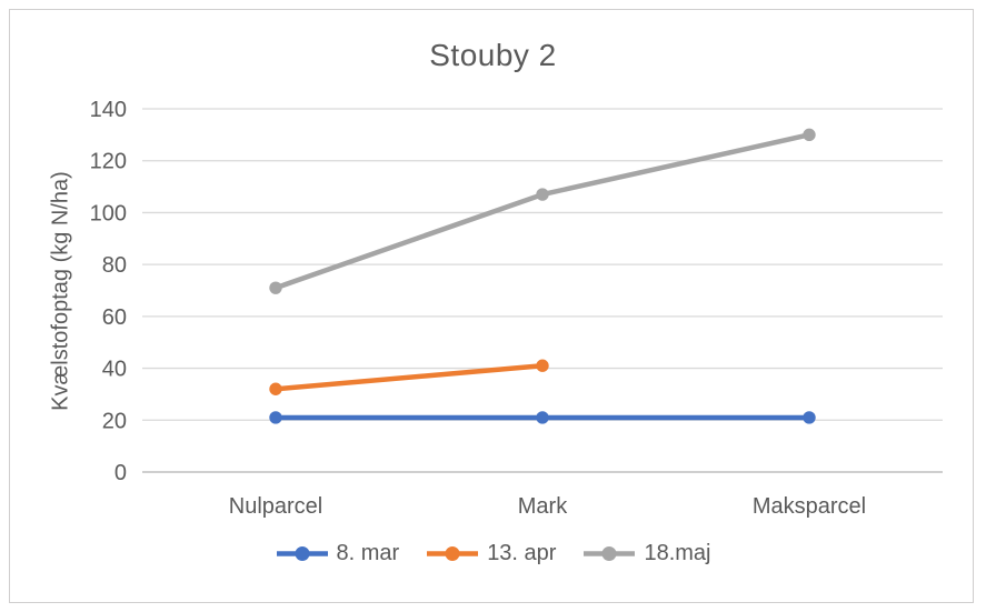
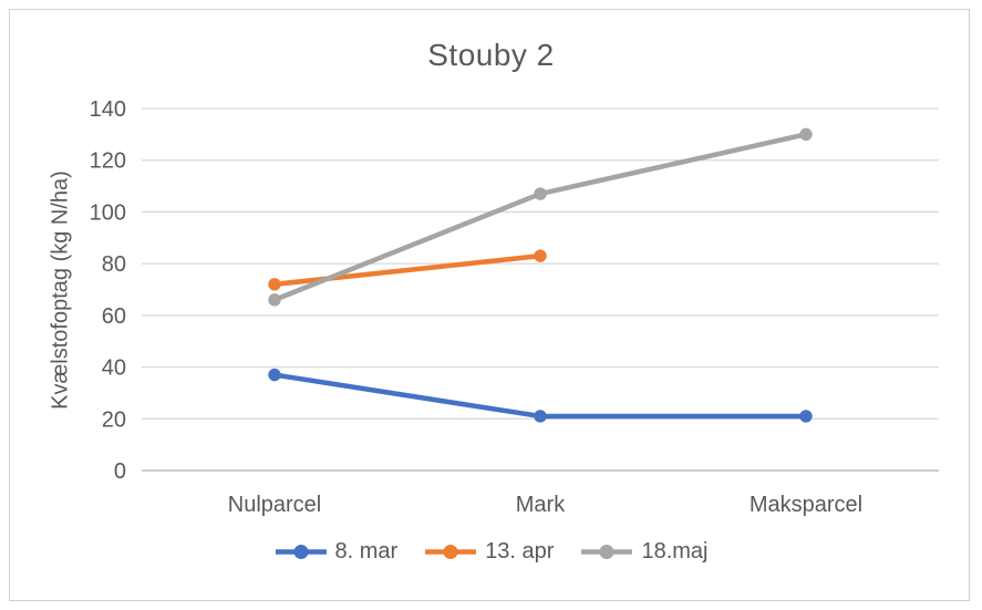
8. mar/Nulparcel: 21 -> 37
13. apr/Nulparcel: 32 -> 72
18.maj/Nulparcel: 71 -> 66
13. apr/Mark: 41 -> 83
